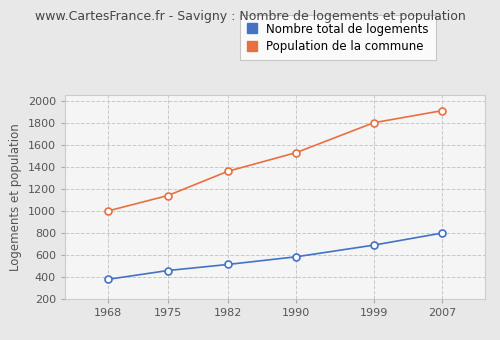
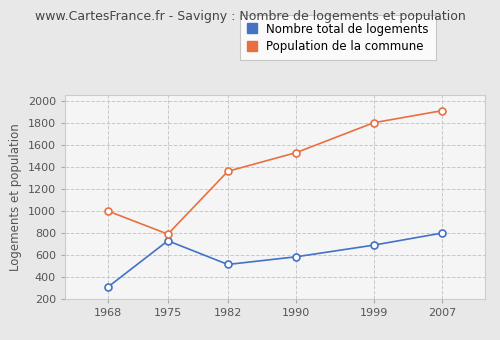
Nombre total de logements/1968: 380 -> 310
Nombre total de logements/1975: 460 -> 730
Population de la commune/1975: 1140 -> 790
